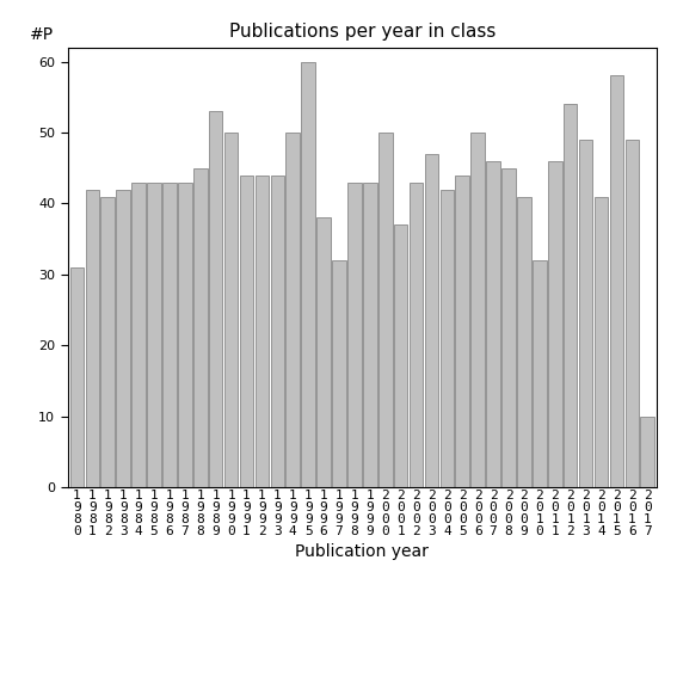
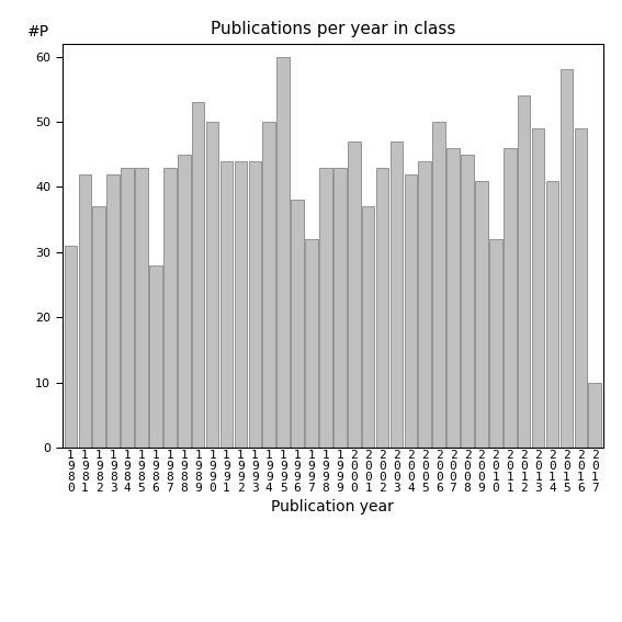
1 9 8 2: 41 -> 37
1 9 8 6: 43 -> 28
2 0 0 0: 50 -> 47
